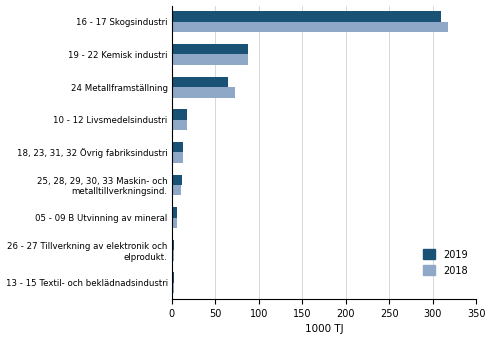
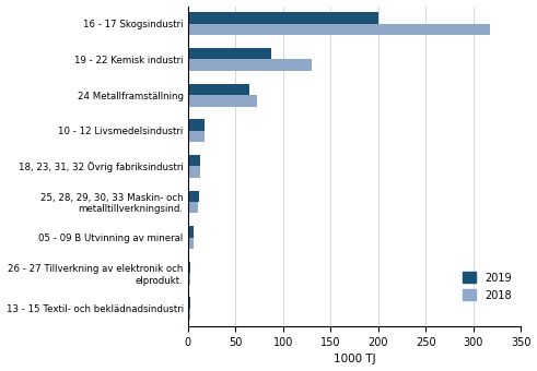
2019/16 - 17 Skogsindustri: 310 -> 200
2018/19 - 22 Kemisk industri: 88 -> 130
